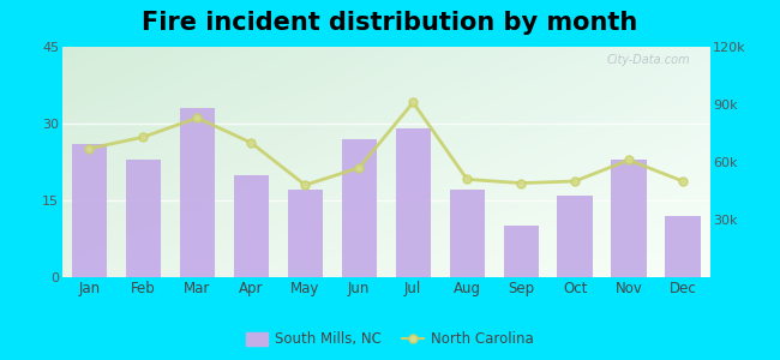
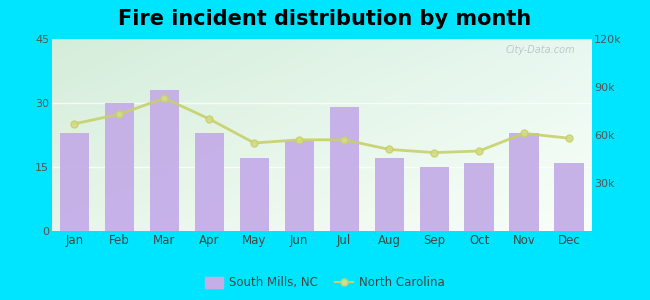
South Mills, NC/Jan: 26 -> 23
South Mills, NC/Feb: 23 -> 30
South Mills, NC/Apr: 20 -> 23
North Carolina/May: 48k -> 55k
South Mills, NC/Jun: 27 -> 21
North Carolina/Jul: 91k -> 57k
South Mills, NC/Sep: 10 -> 15
South Mills, NC/Dec: 12 -> 16
North Carolina/Dec: 50k -> 58k
